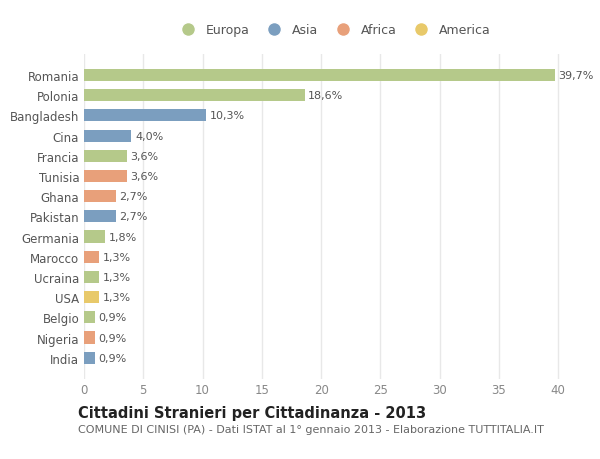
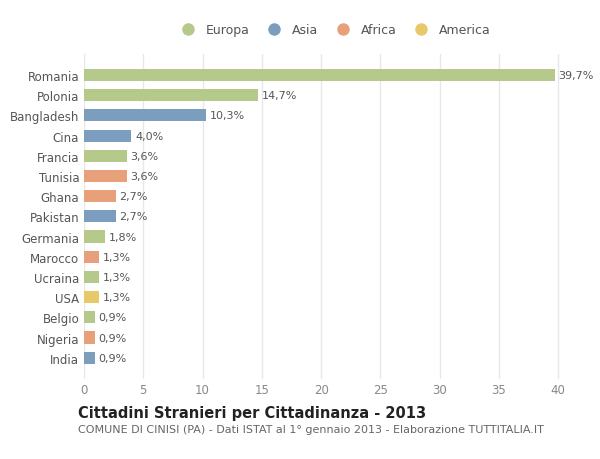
Polonia: 18,6% -> 14,7%
